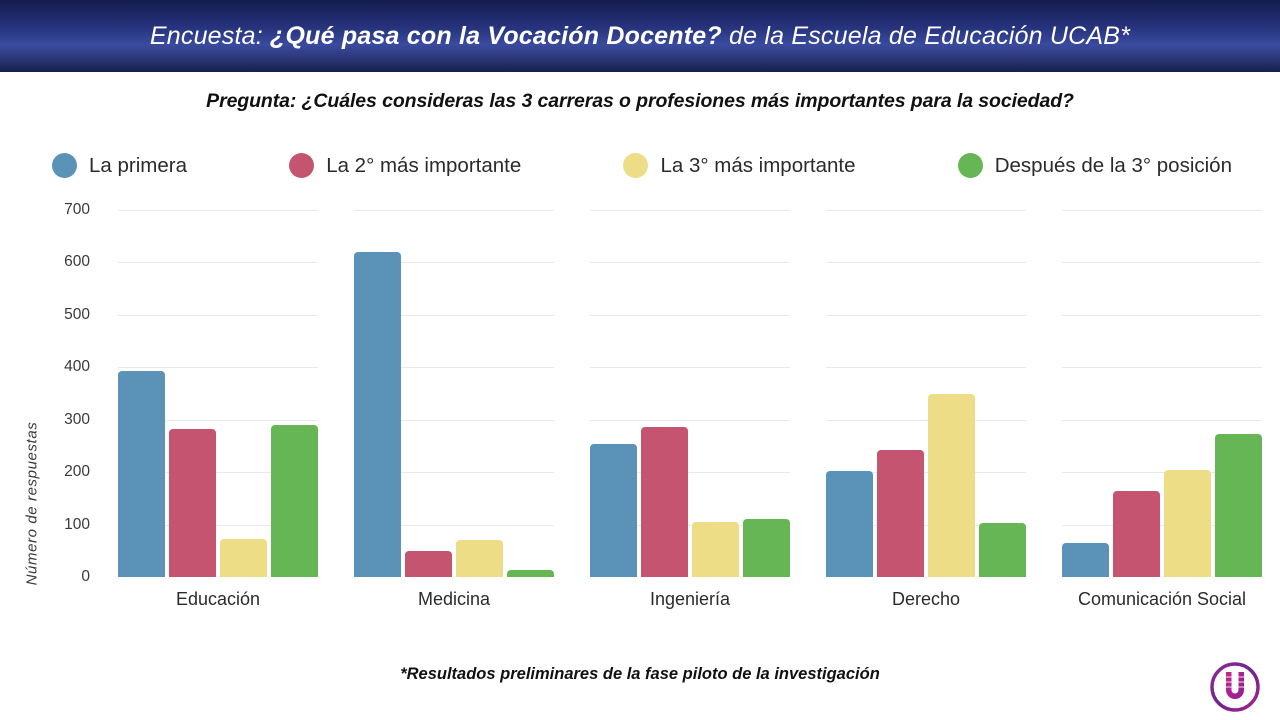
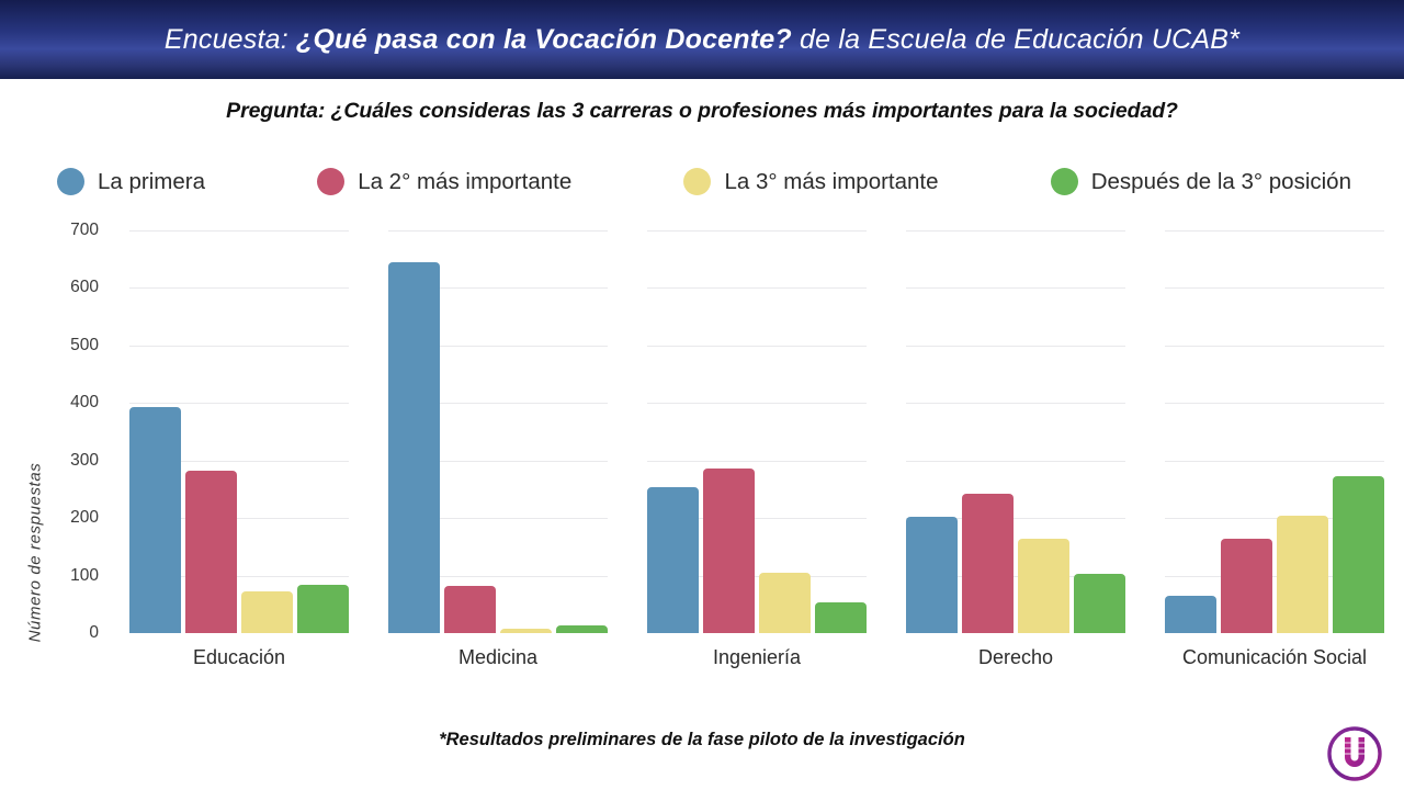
Después de la 3° posición/Educación: 290 -> 80
La primera/Medicina: 620 -> 640
La 2° más importante/Medicina: 50 -> 80
La 3° más importante/Medicina: 70 -> 10
Después de la 3° posición/Ingeniería: 110 -> 50
La 3° más importante/Derecho: 350 -> 160
